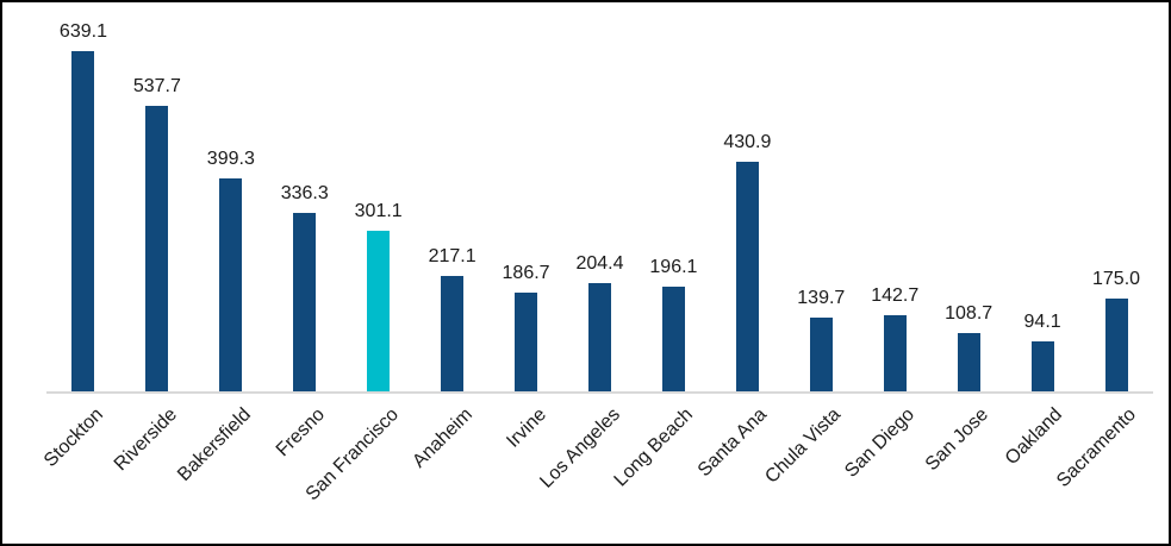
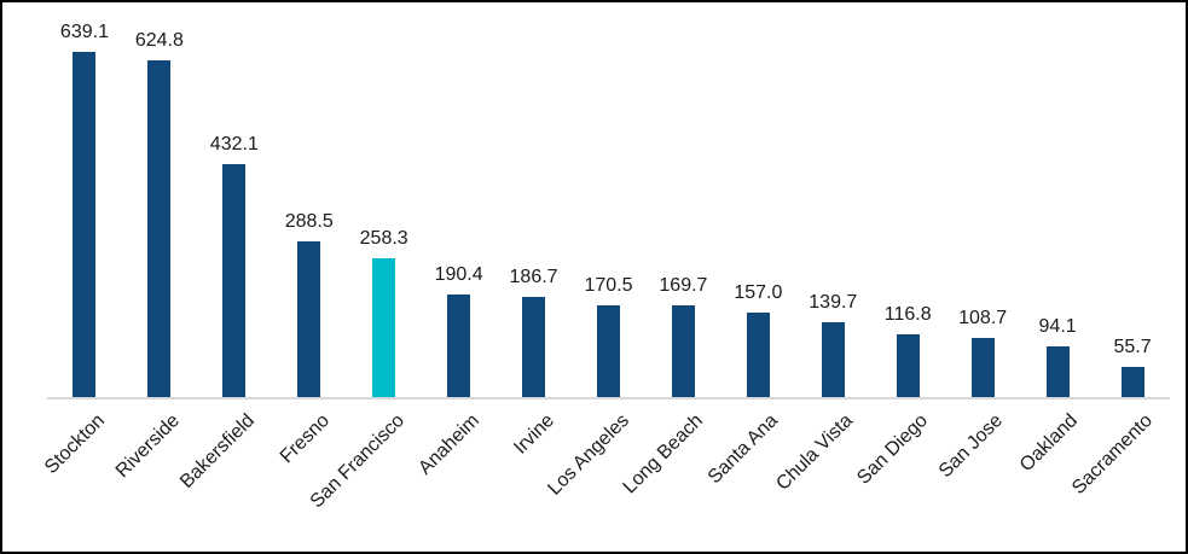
Riverside: 537.7 -> 624.8
Bakersfield: 399.3 -> 432.1
Fresno: 336.3 -> 288.5
San Francisco: 301.1 -> 258.3
Anaheim: 217.1 -> 190.4
Los Angeles: 204.4 -> 170.5
Long Beach: 196.1 -> 169.7
Santa Ana: 430.9 -> 157.0
San Diego: 142.7 -> 116.8
Sacramento: 175.0 -> 55.7
